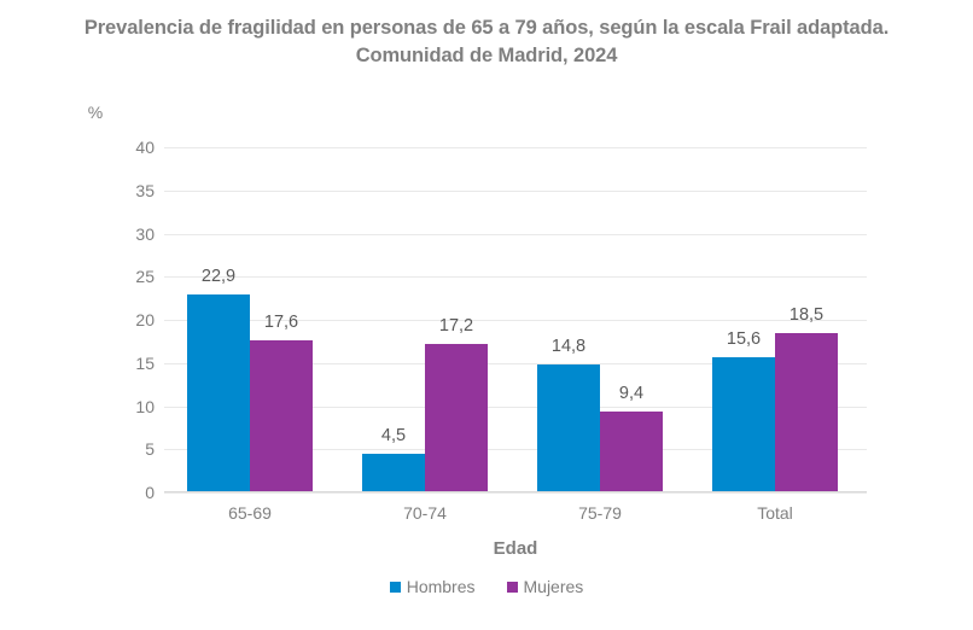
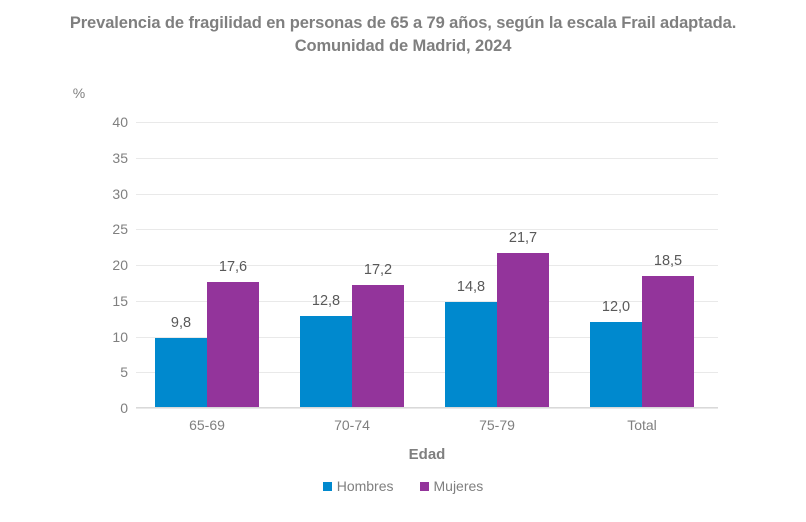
Hombres/65-69: 22,9 -> 9,8
Hombres/70-74: 4,5 -> 12,8
Mujeres/75-79: 9,4 -> 21,7
Hombres/Total: 15,6 -> 12,0
